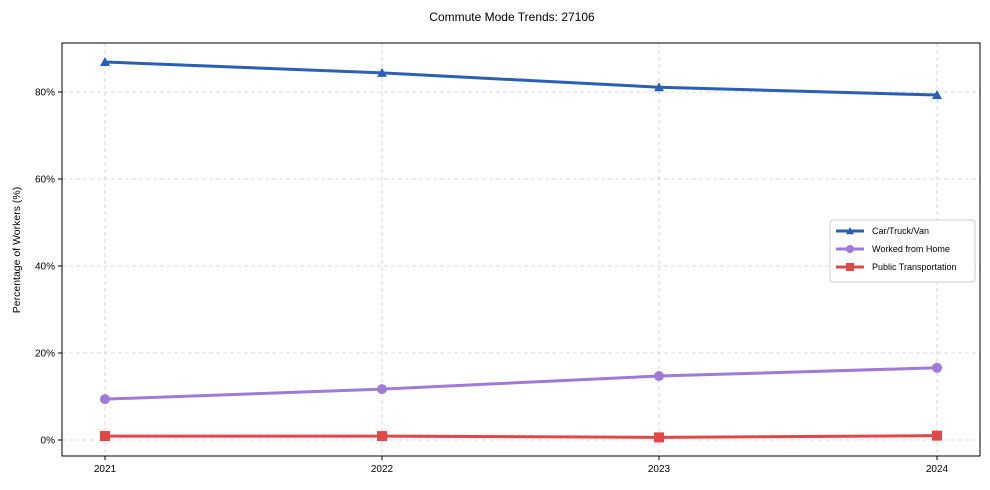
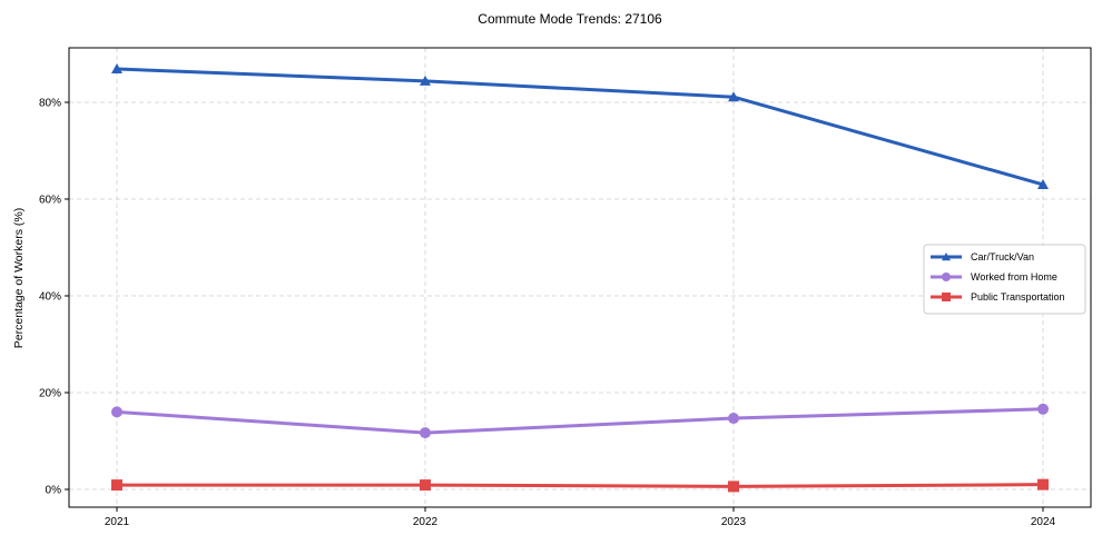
Worked from Home/2021: 9% -> 16%
Car/Truck/Van/2024: 79% -> 63%
